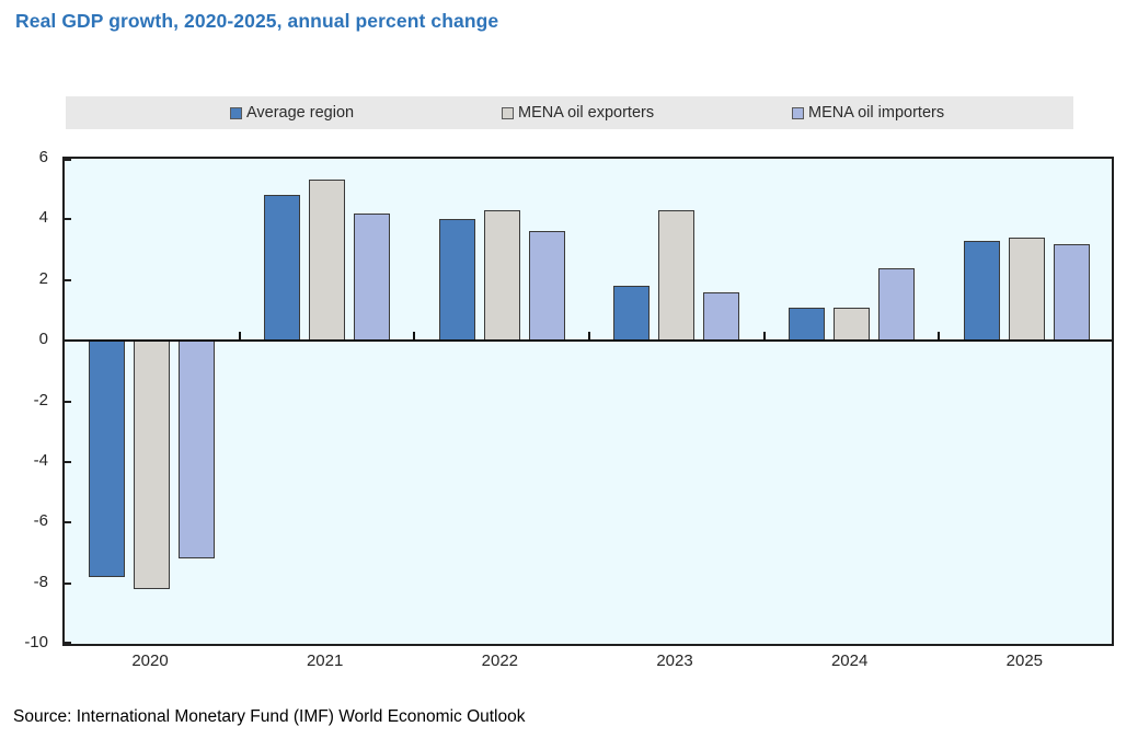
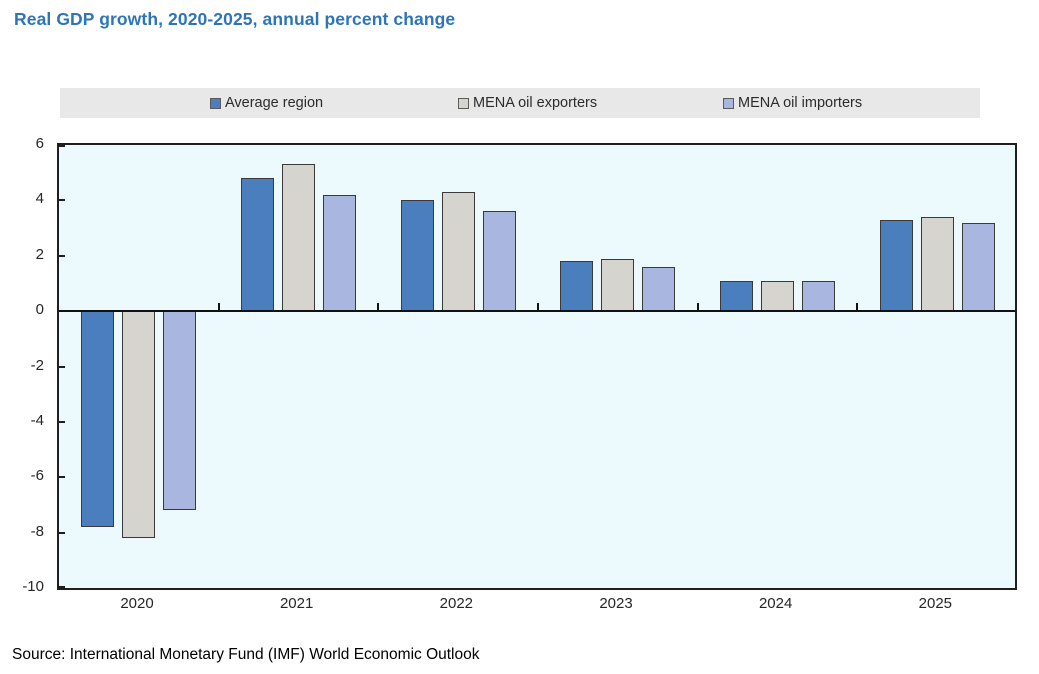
MENA oil exporters/2023: 4.3 -> 1.9
MENA oil importers/2024: 2.4 -> 1.1
